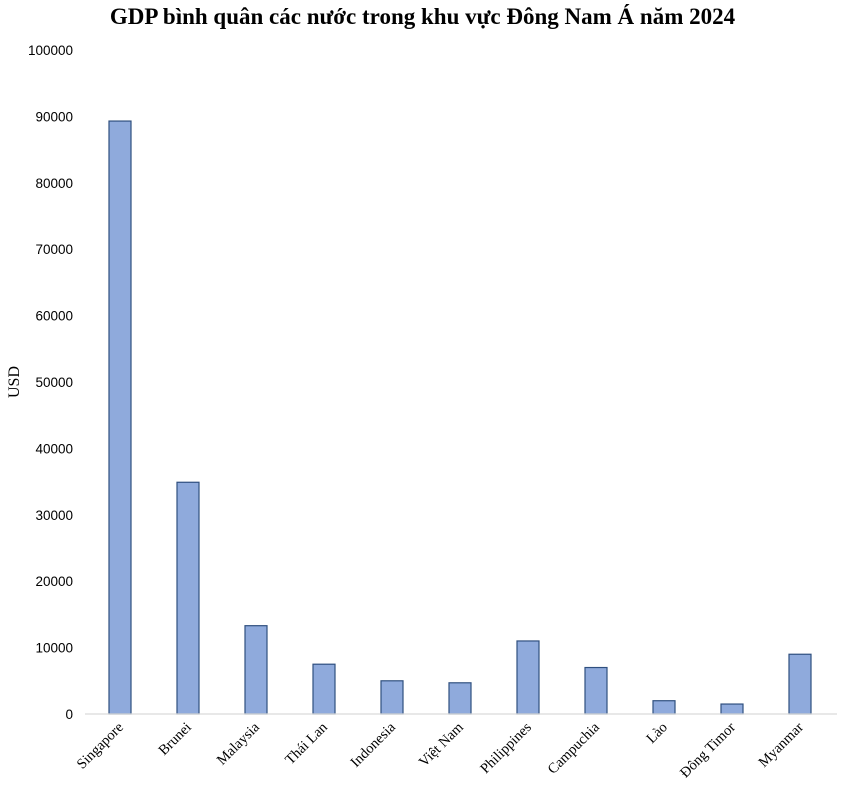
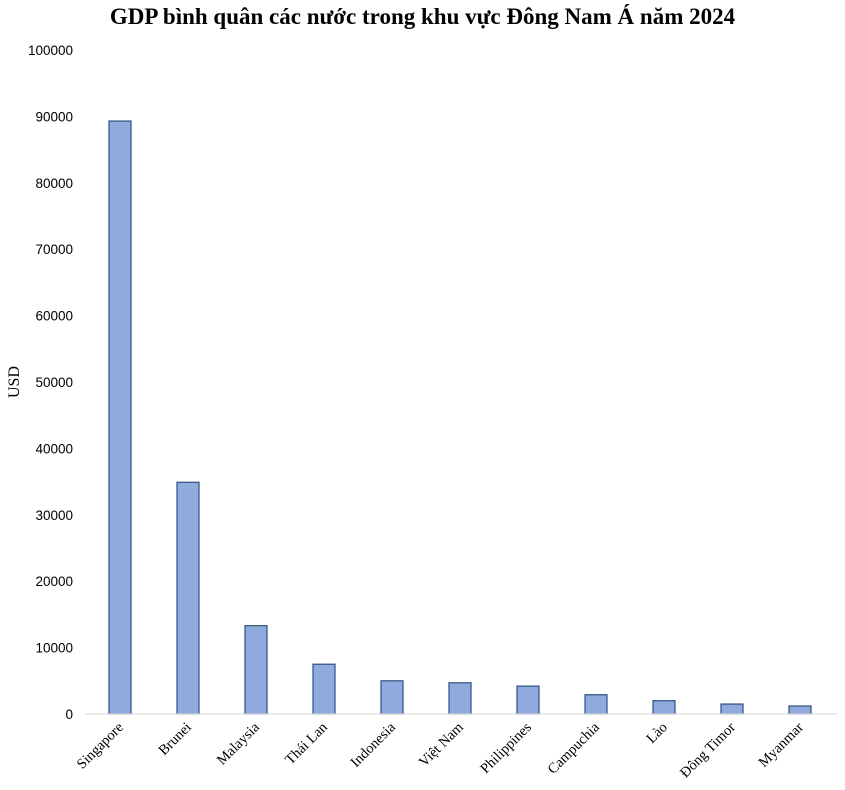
Philippines: 11000 -> 4000
Campuchia: 7000 -> 3000
Myanmar: 9000 -> 1000
